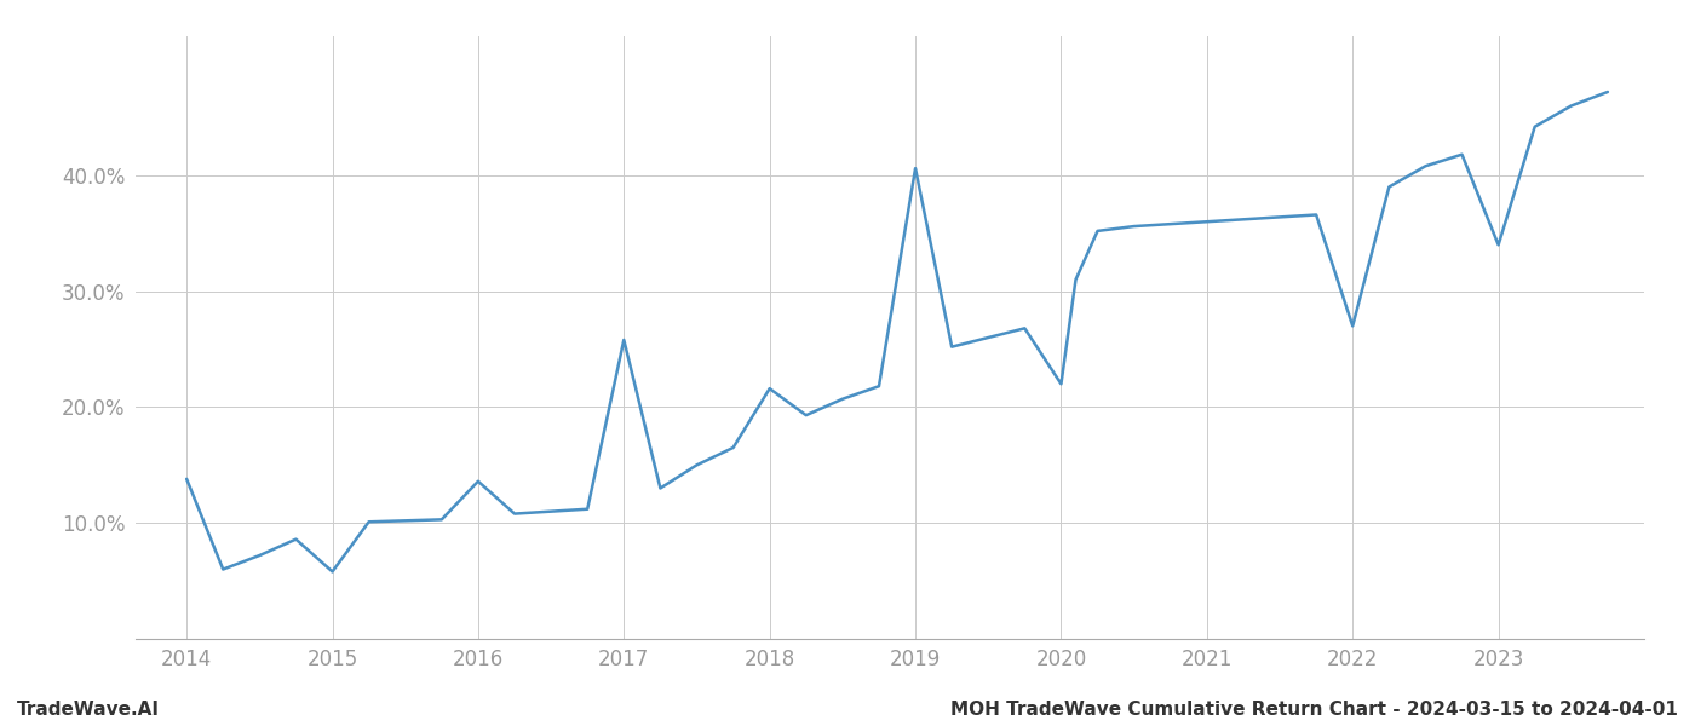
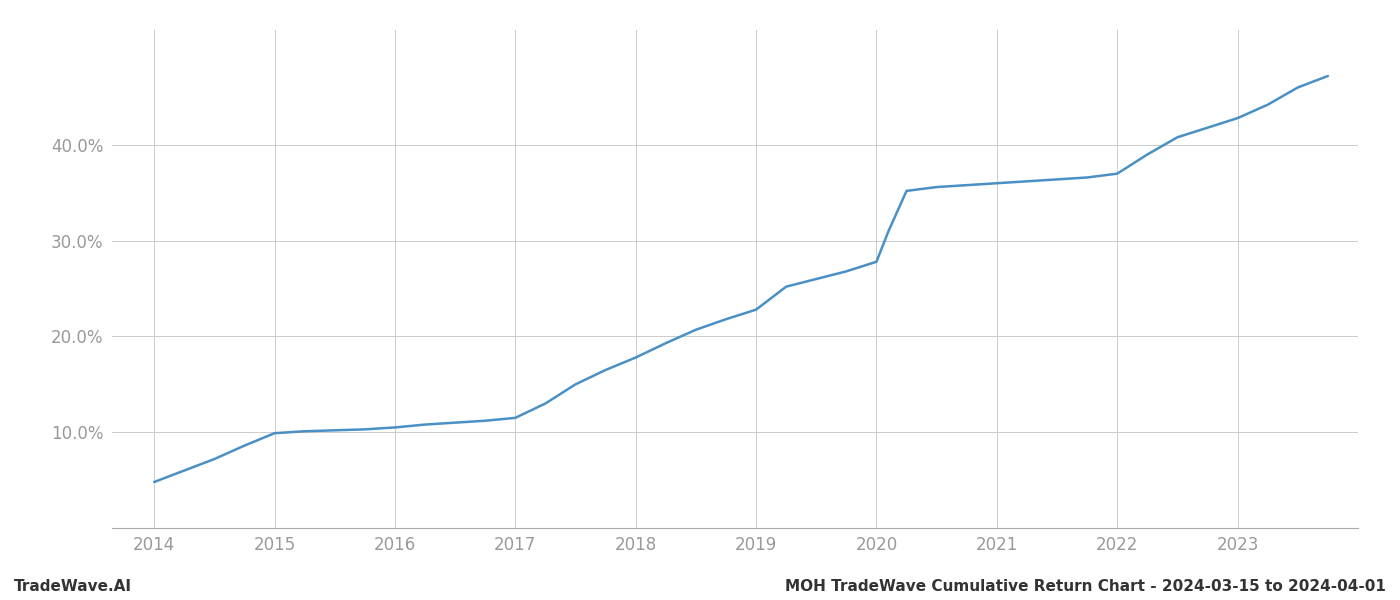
2014: 13.8% -> 4.8%
2015: 5.8% -> 9.9%
2016: 13.6% -> 10.5%
2017: 25.8% -> 11.5%
2018: 21.6% -> 17.8%
2019: 40.6% -> 22.8%
2020: 22.0% -> 27.8%
2022: 27.0% -> 37.0%
2023: 34.0% -> 42.8%
